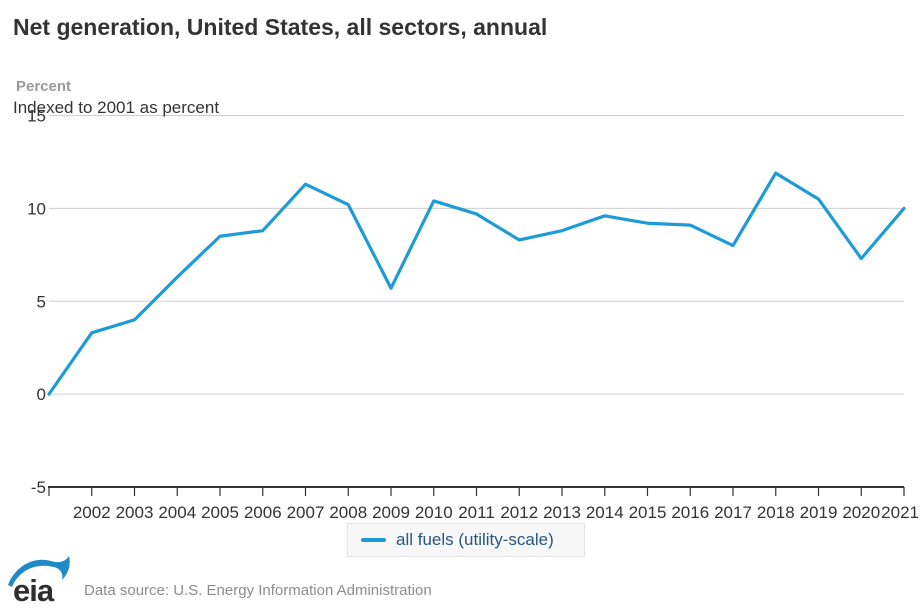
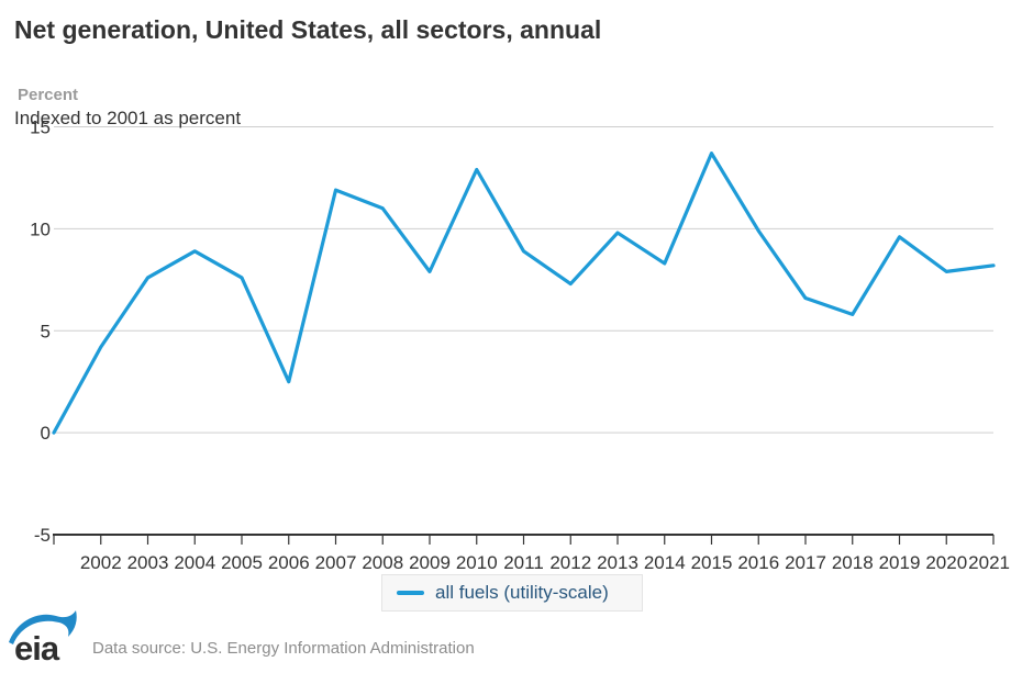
2002: 3.3 -> 4.2
2003: 4.0 -> 7.6
2004: 6.3 -> 8.9
2005: 8.5 -> 7.6
2006: 8.8 -> 2.5
2007: 11.3 -> 11.9
2008: 10.2 -> 11.0
2009: 5.7 -> 7.9
2010: 10.4 -> 12.9
2011: 9.7 -> 8.9
2012: 8.3 -> 7.3
2013: 8.8 -> 9.8
2014: 9.6 -> 8.3
2015: 9.2 -> 13.7
2016: 9.1 -> 9.9
2017: 8.0 -> 6.6
2018: 11.9 -> 5.8
2019: 10.5 -> 9.6
2020: 7.3 -> 7.9
2021: 10.0 -> 8.2
